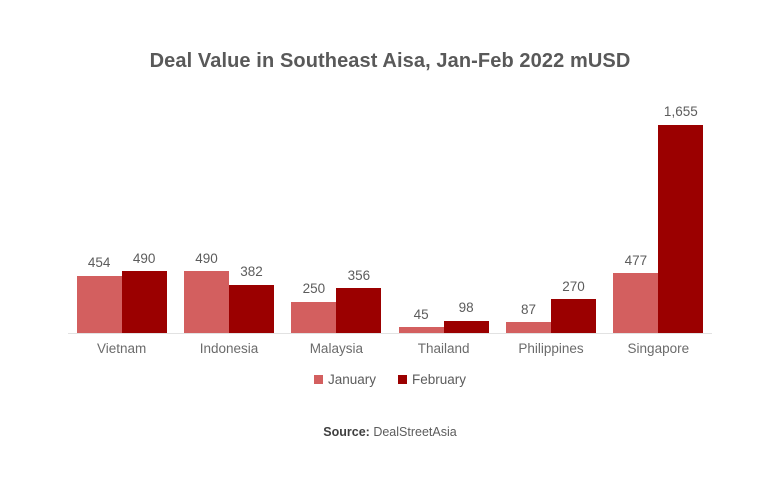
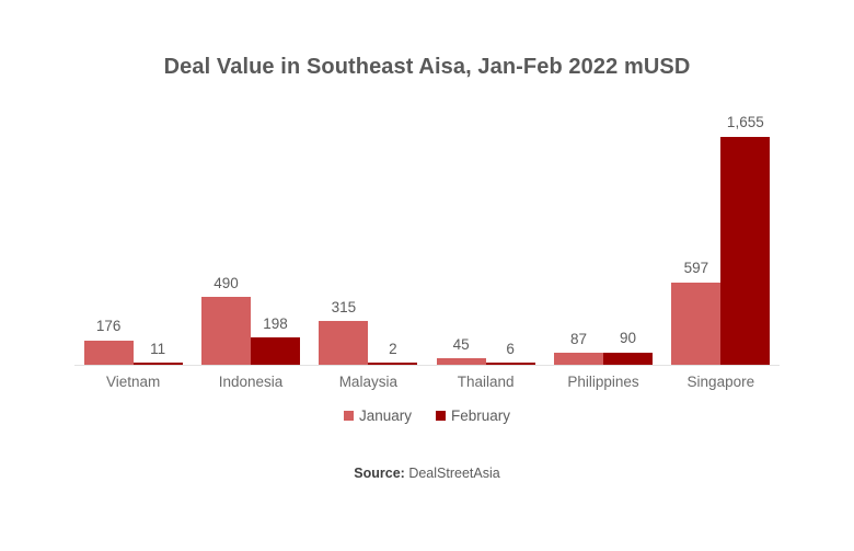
January/Vietnam: 454 -> 176
February/Vietnam: 490 -> 11
February/Indonesia: 382 -> 198
January/Malaysia: 250 -> 315
February/Malaysia: 356 -> 2
February/Thailand: 98 -> 6
February/Philippines: 270 -> 90
January/Singapore: 477 -> 597
